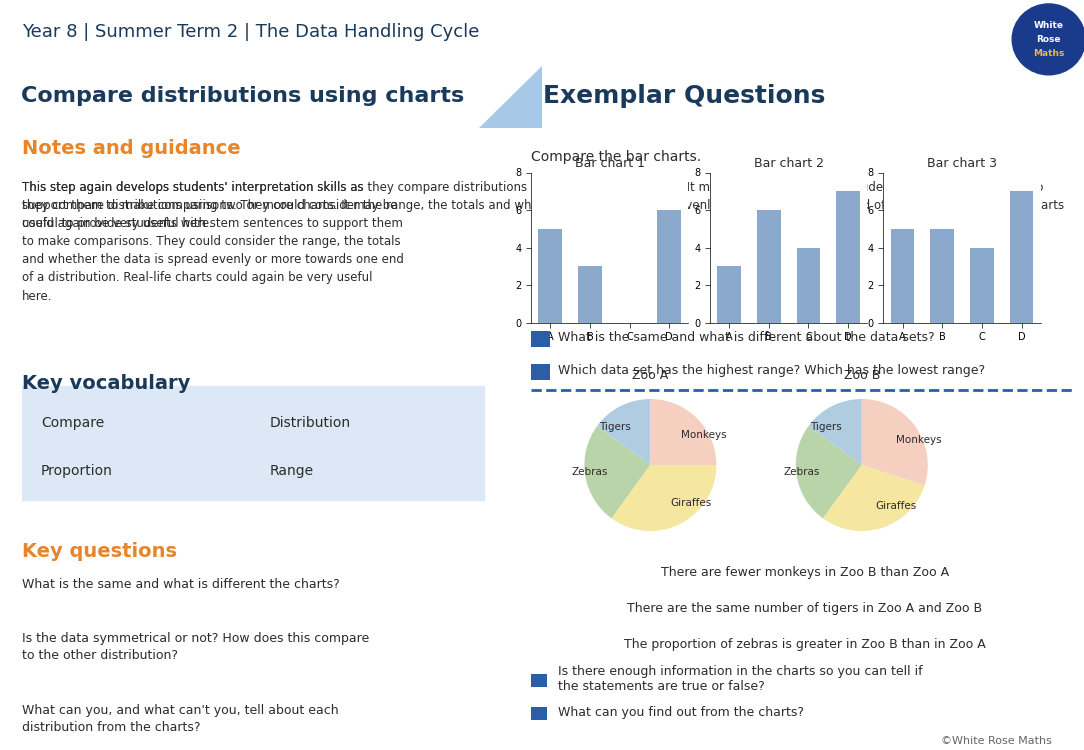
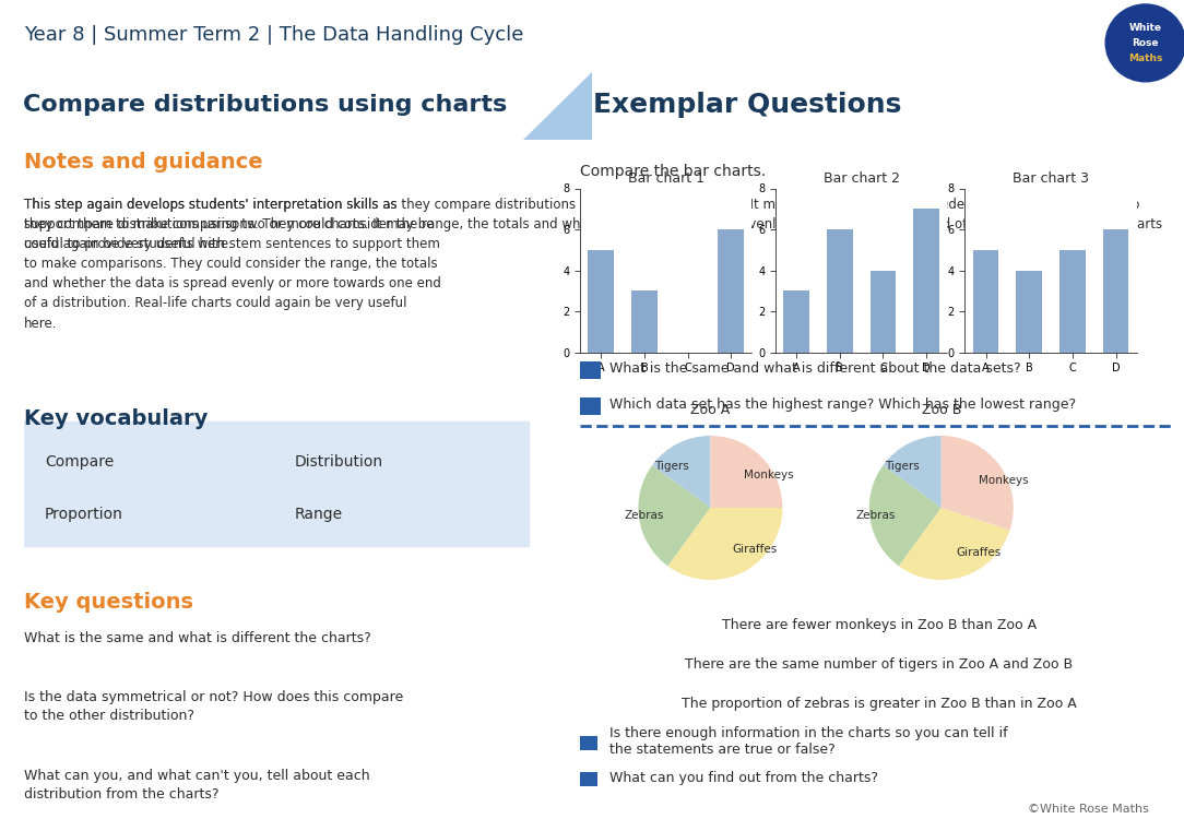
Bar chart 3/B: 5 -> 4
Bar chart 3/C: 4 -> 5
Bar chart 3/D: 7 -> 6
